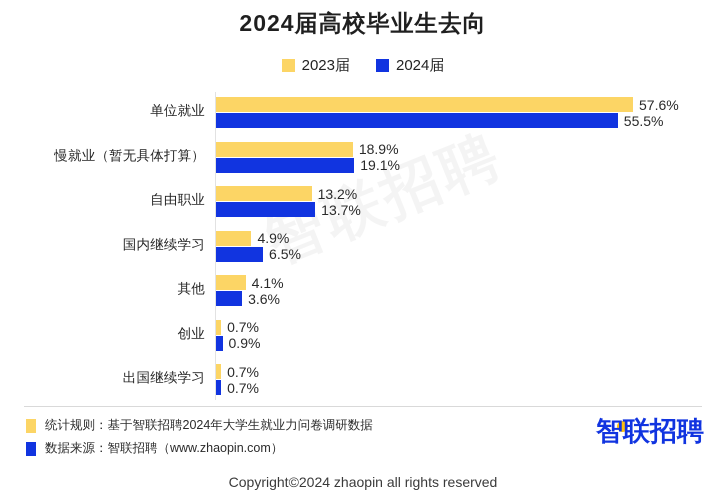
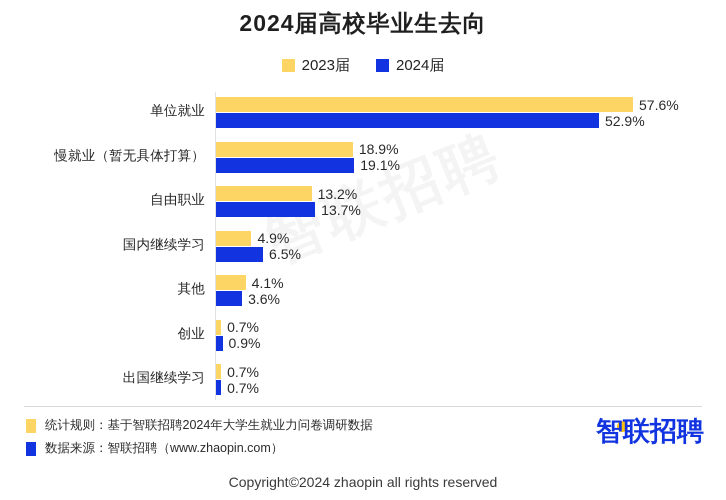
2024届/单位就业: 55.5% -> 52.9%
